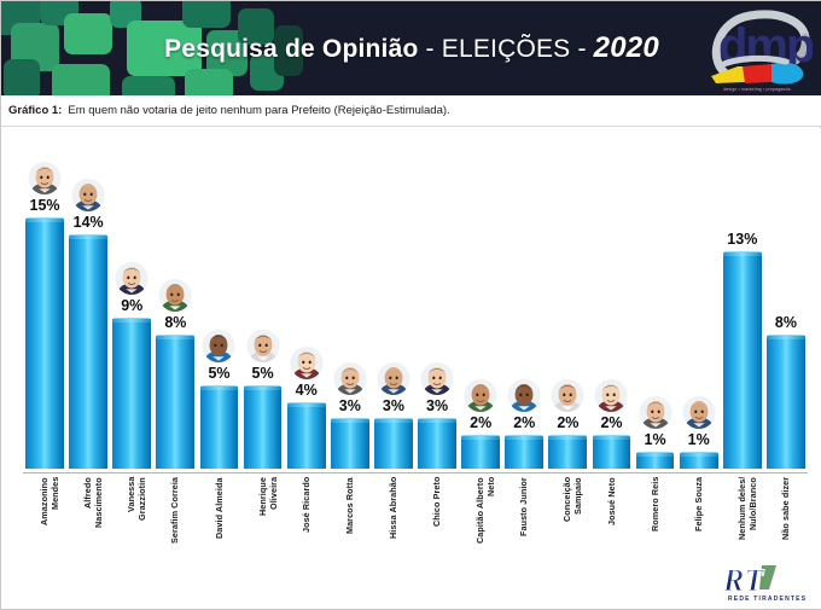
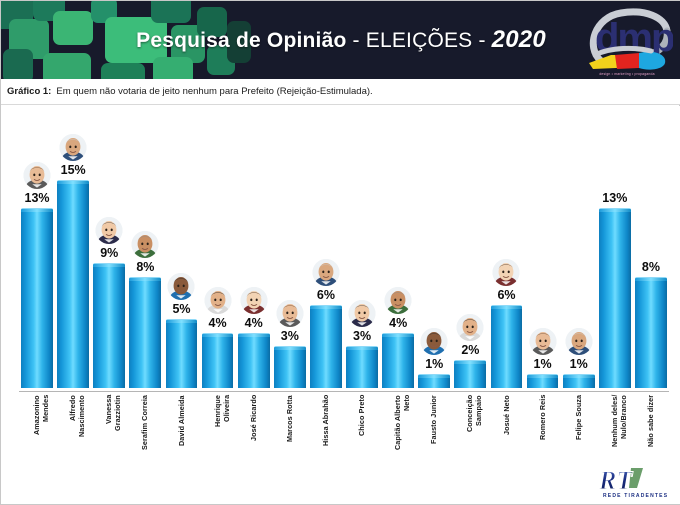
Amazonino Mendes: 15% -> 13%
Alfredo Nascimento: 14% -> 15%
Henrique Oliveira: 5% -> 4%
Hissa Abrahão: 3% -> 6%
Capitão Alberto Neto: 2% -> 4%
Fausto Junior: 2% -> 1%
Josué Neto: 2% -> 6%
